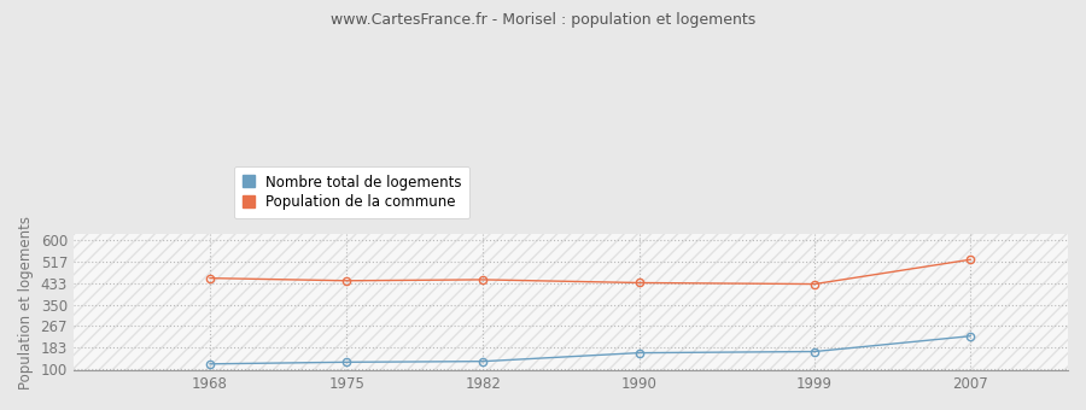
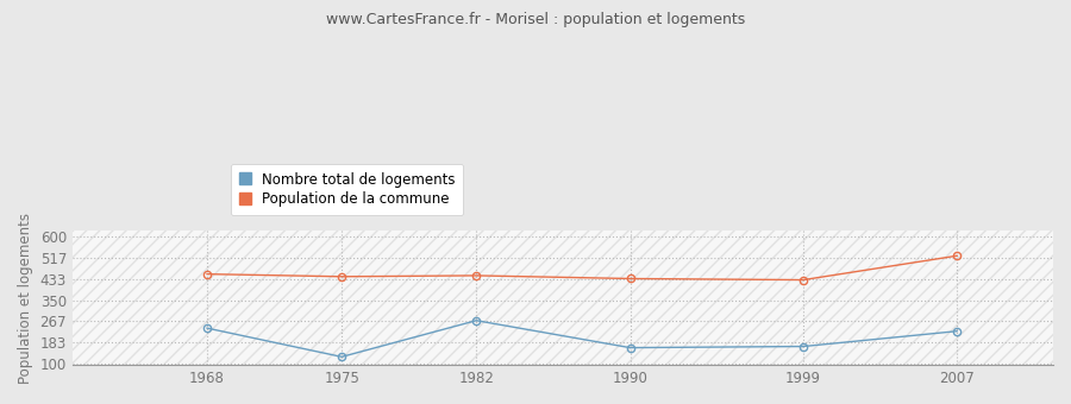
Nombre total de logements/1968: 120 -> 240
Nombre total de logements/1982: 130 -> 270
